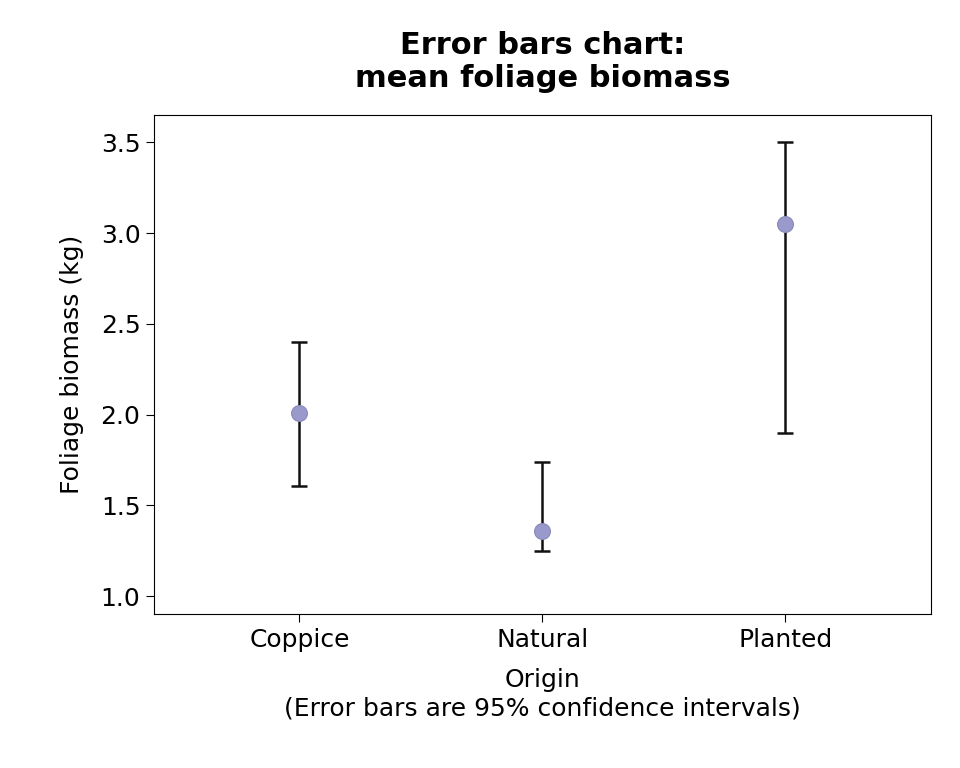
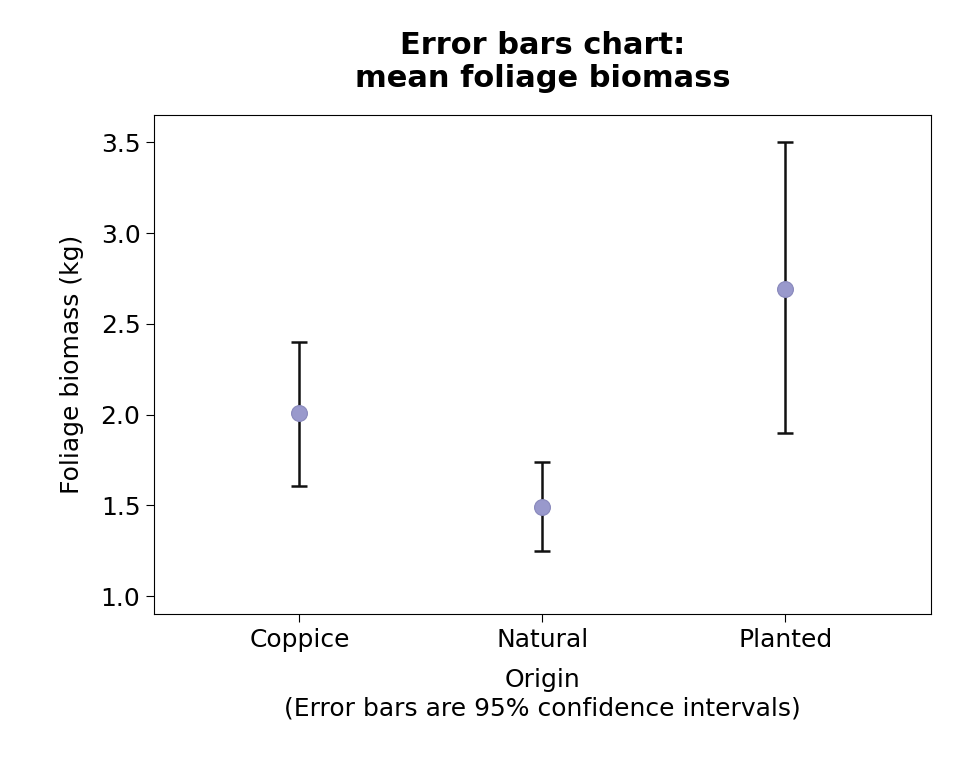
Natural: 1.36 -> 1.49
Planted: 3.05 -> 2.69
